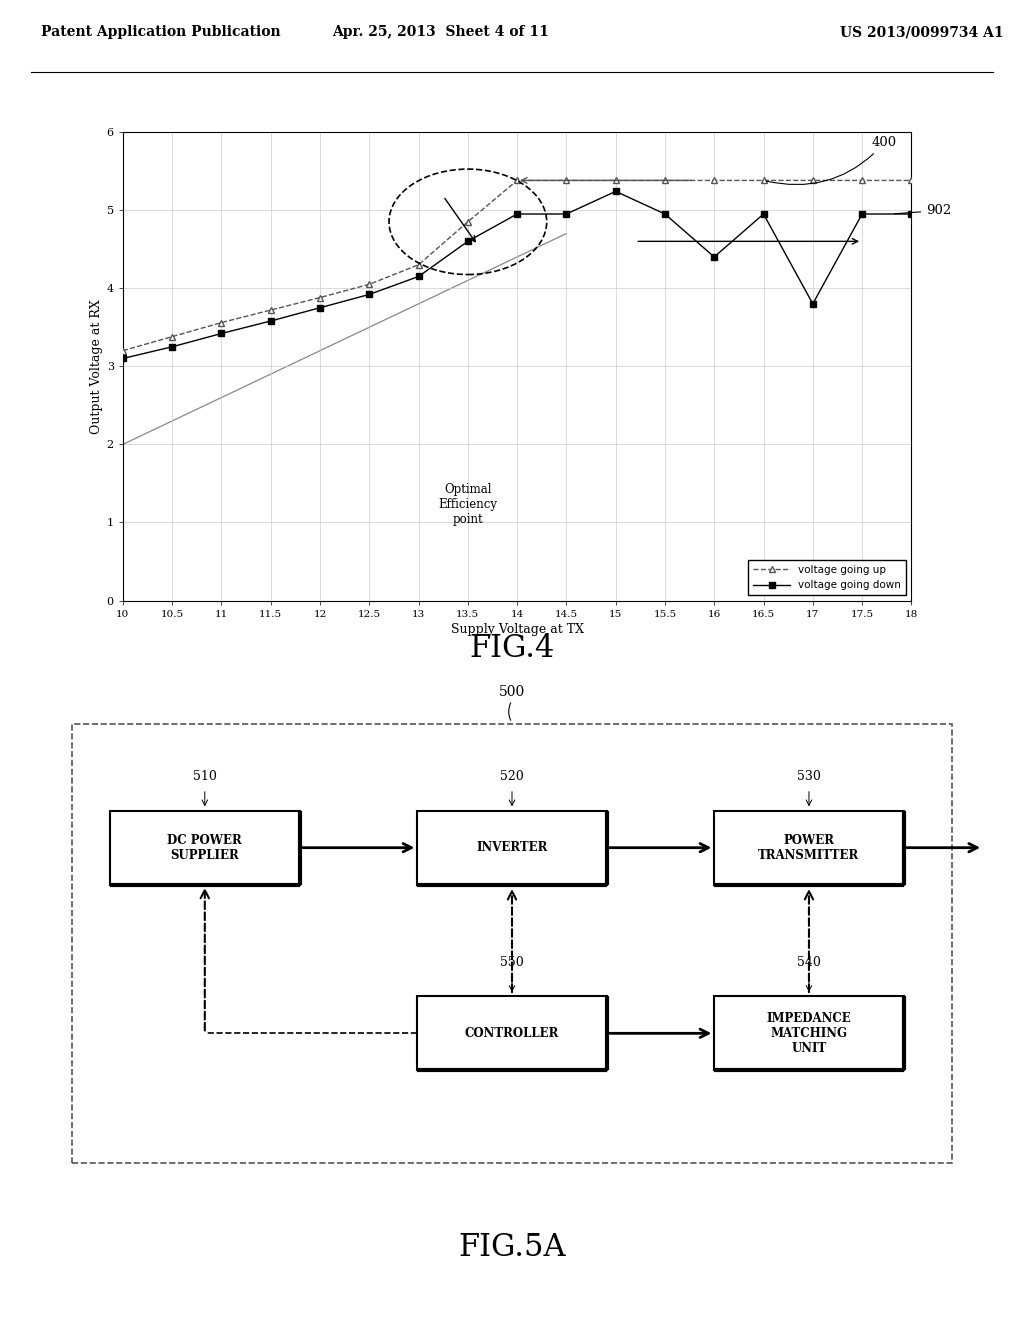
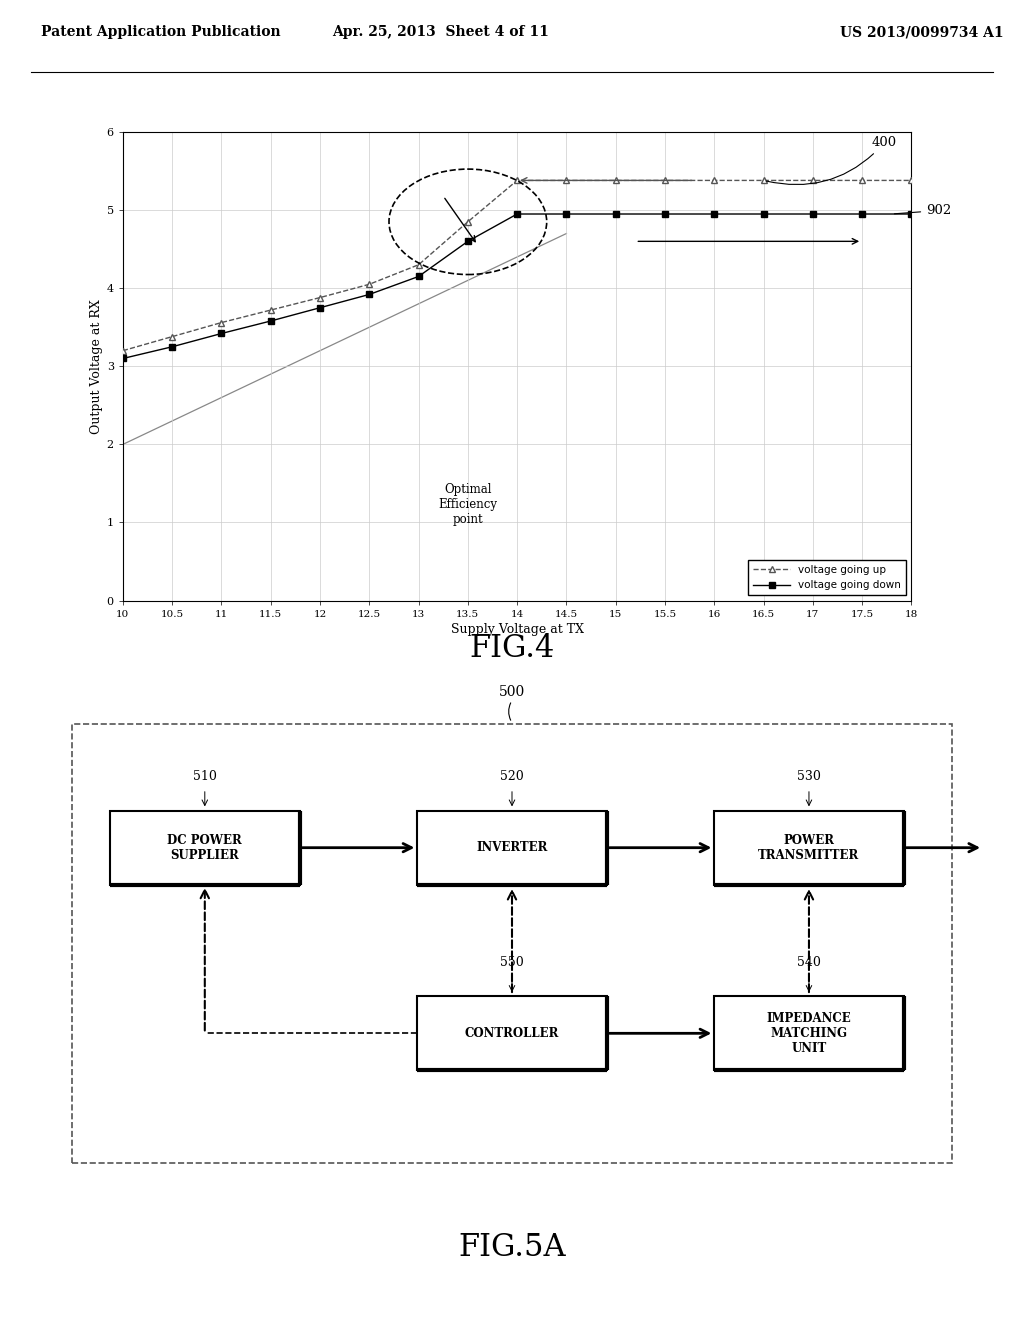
voltage going down/15: 5.24 -> 4.95
voltage going down/16: 4.40 -> 4.95
voltage going down/17: 3.80 -> 4.95
